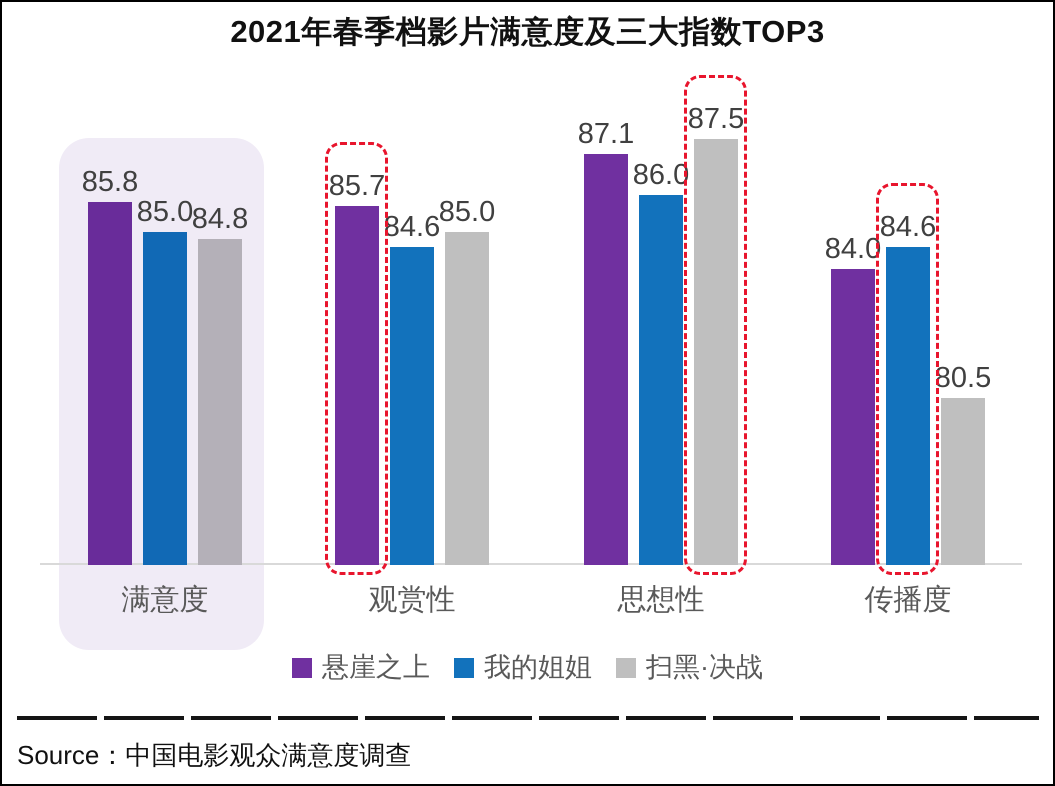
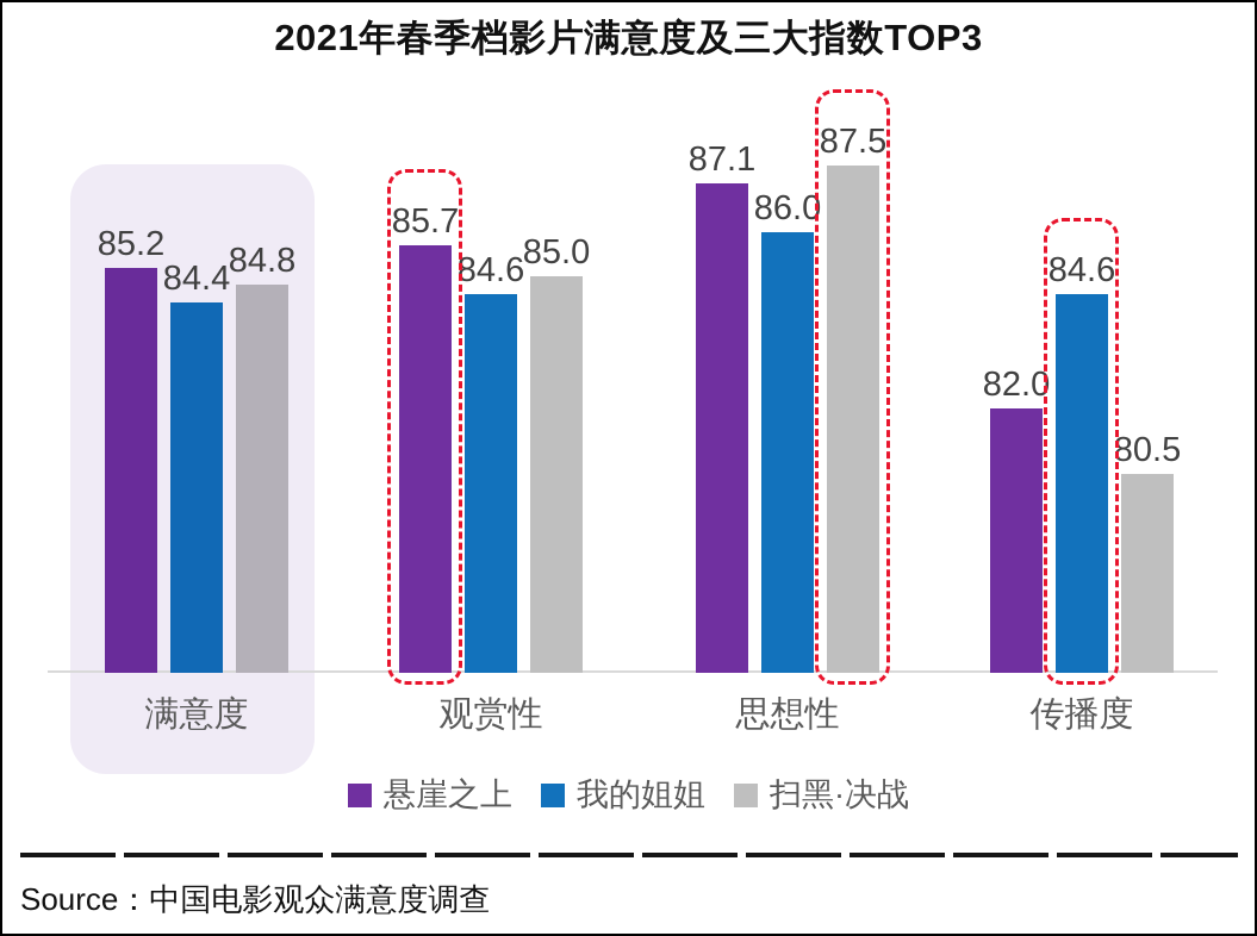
悬崖之上/满意度: 85.8 -> 85.2
我的姐姐/满意度: 85.0 -> 84.4
悬崖之上/传播度: 84.0 -> 82.0
